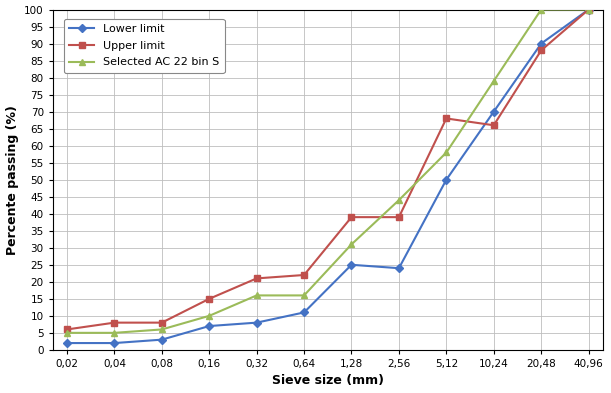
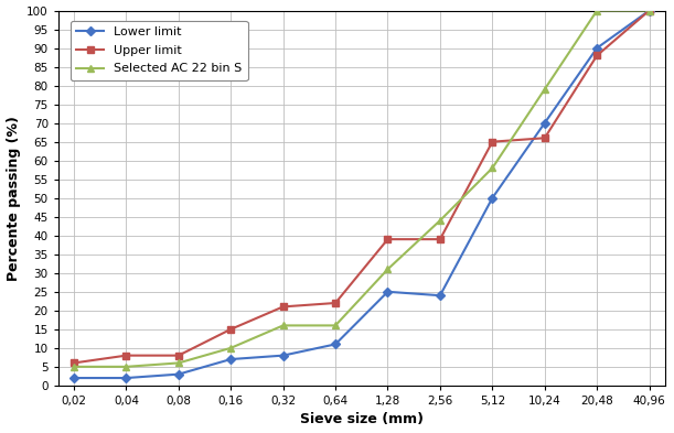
Upper limit/5,12: 68 -> 65
